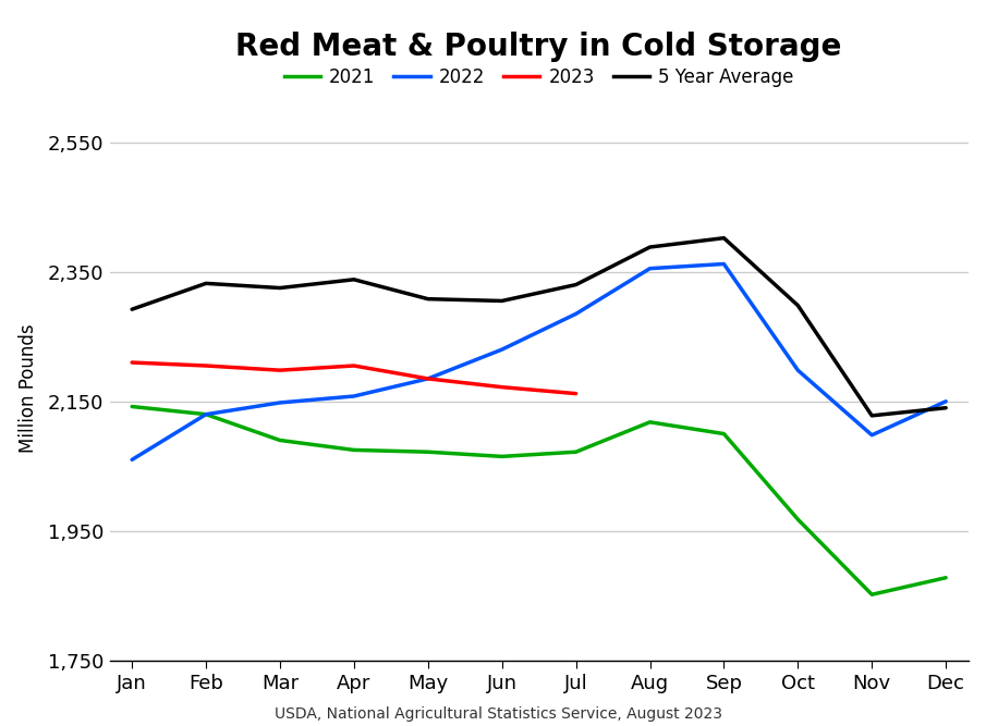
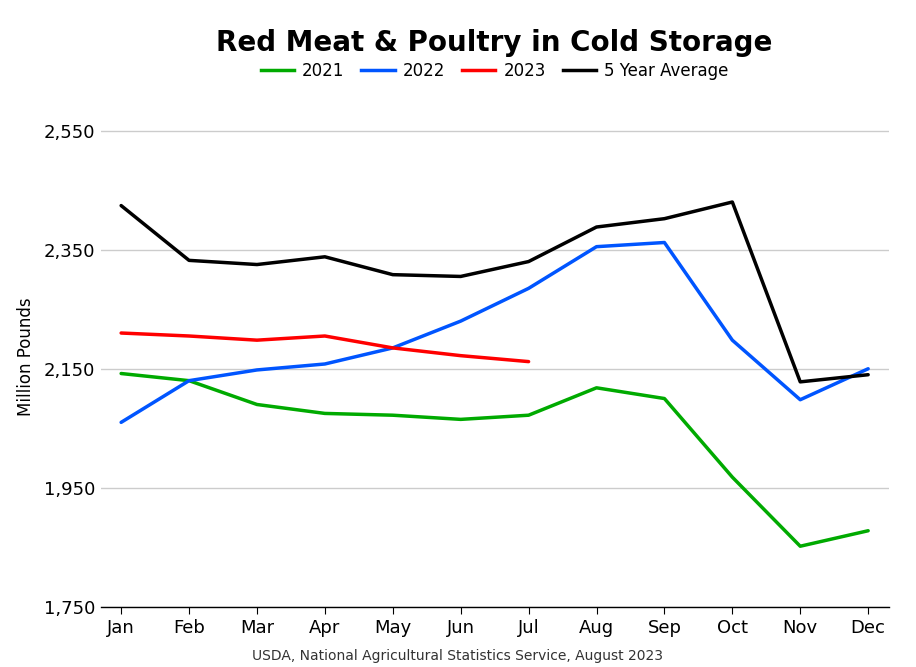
5 Year Average/Jan: 2,292 -> 2,424
5 Year Average/Oct: 2,298 -> 2,430
